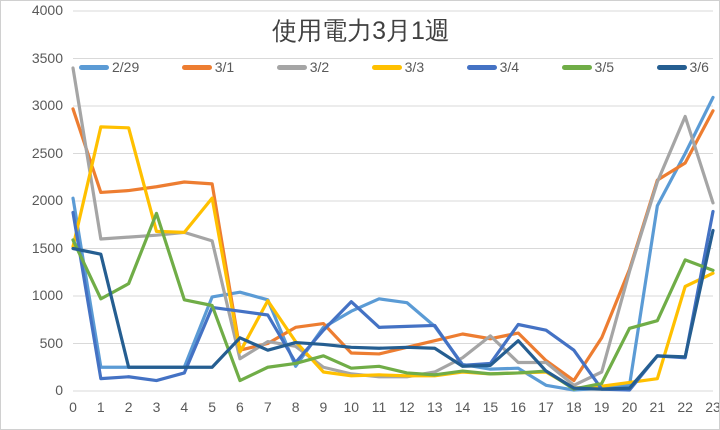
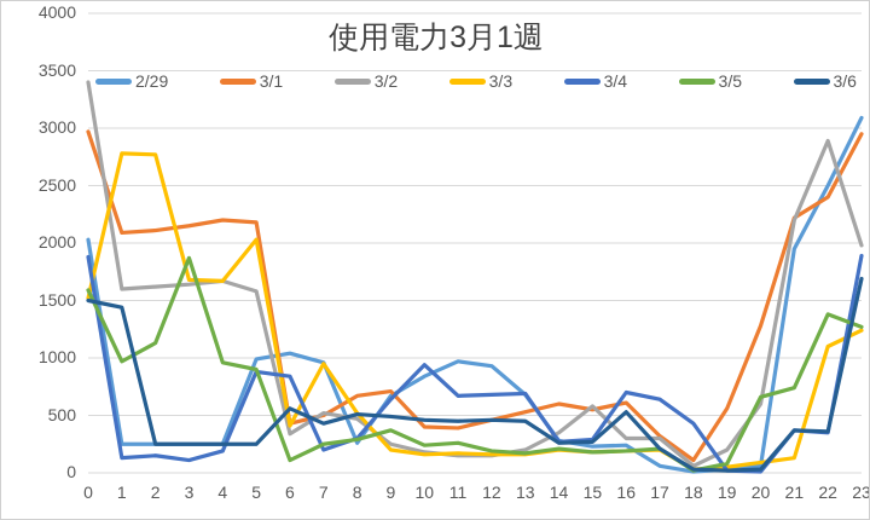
3/4/7: 800 -> 200
3/2/20: 1300 -> 600
